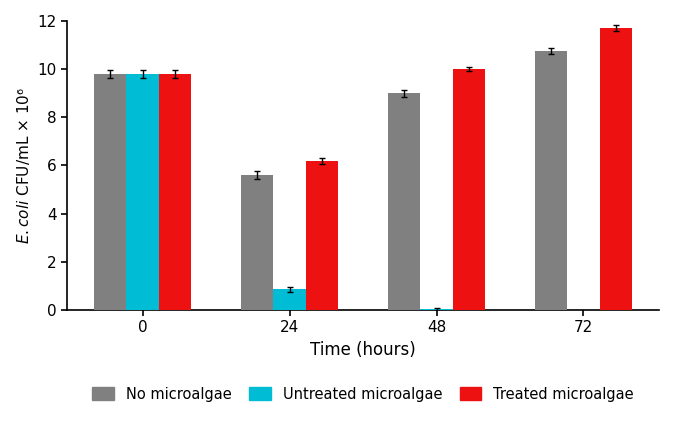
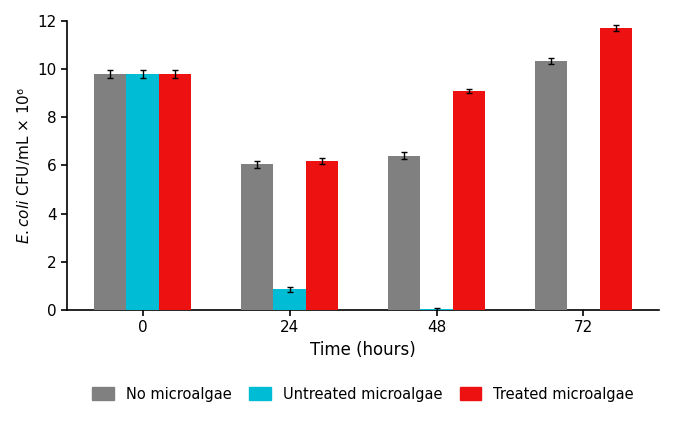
No microalgae/24: 5.60 -> 6.05
No microalgae/48: 9.00 -> 6.40
Treated microalgae/48: 10.0 -> 9.1
No microalgae/72: 10.75 -> 10.35
